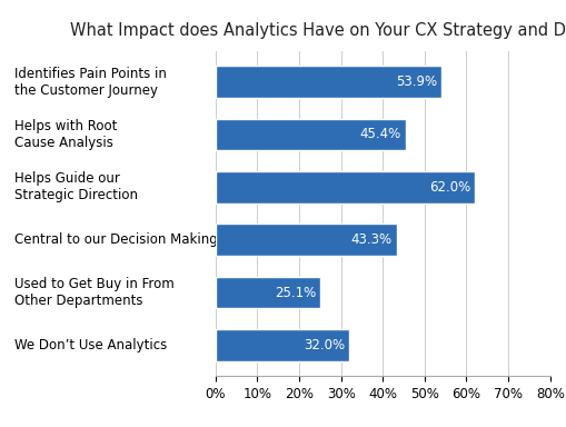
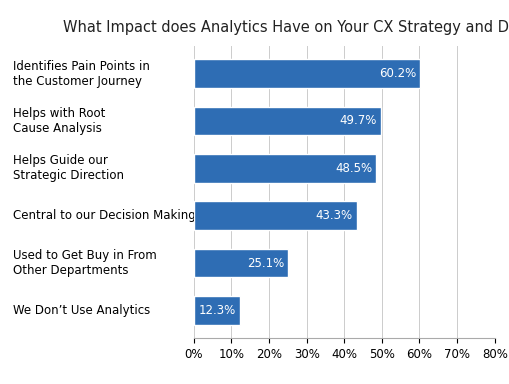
Identifies Pain Points in the Customer Journey: 53.9% -> 60.2%
Helps with Root Cause Analysis: 45.4% -> 49.7%
Helps Guide our Strategic Direction: 62.0% -> 48.5%
We Don’t Use Analytics: 32.0% -> 12.3%
